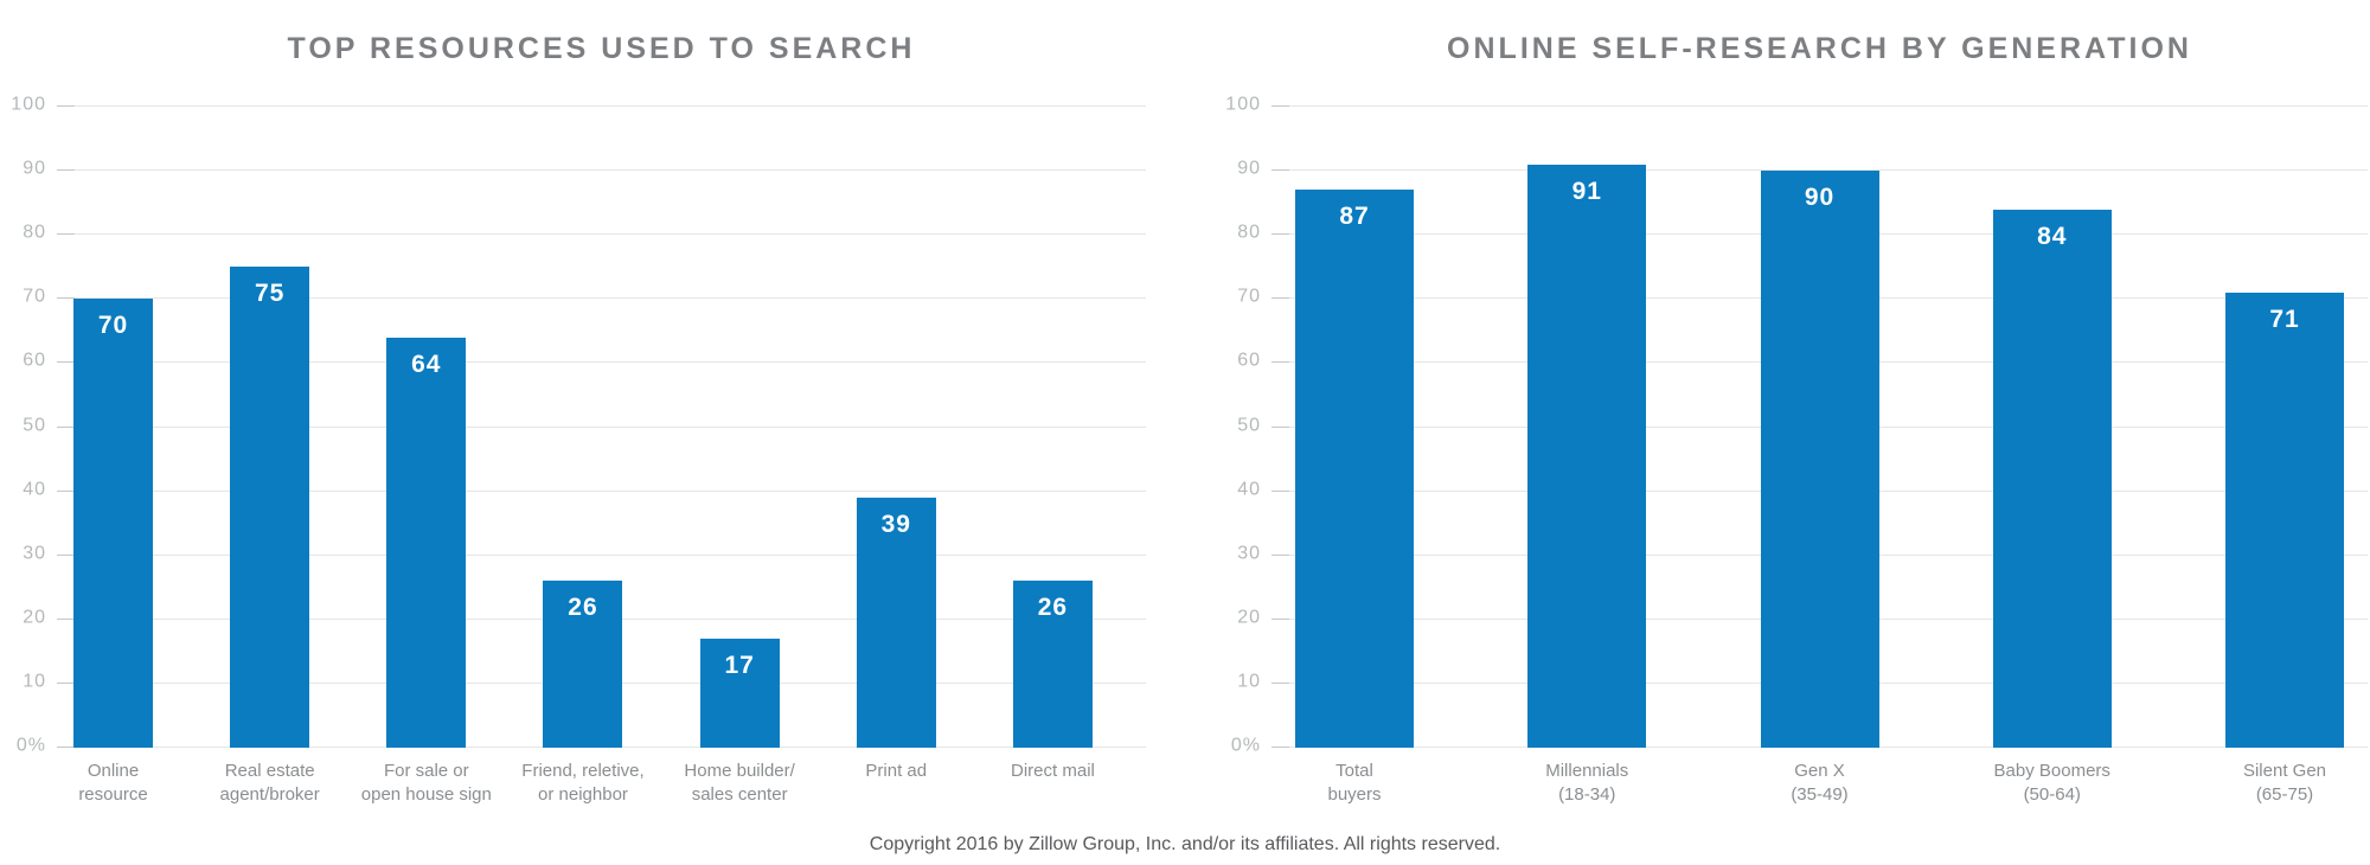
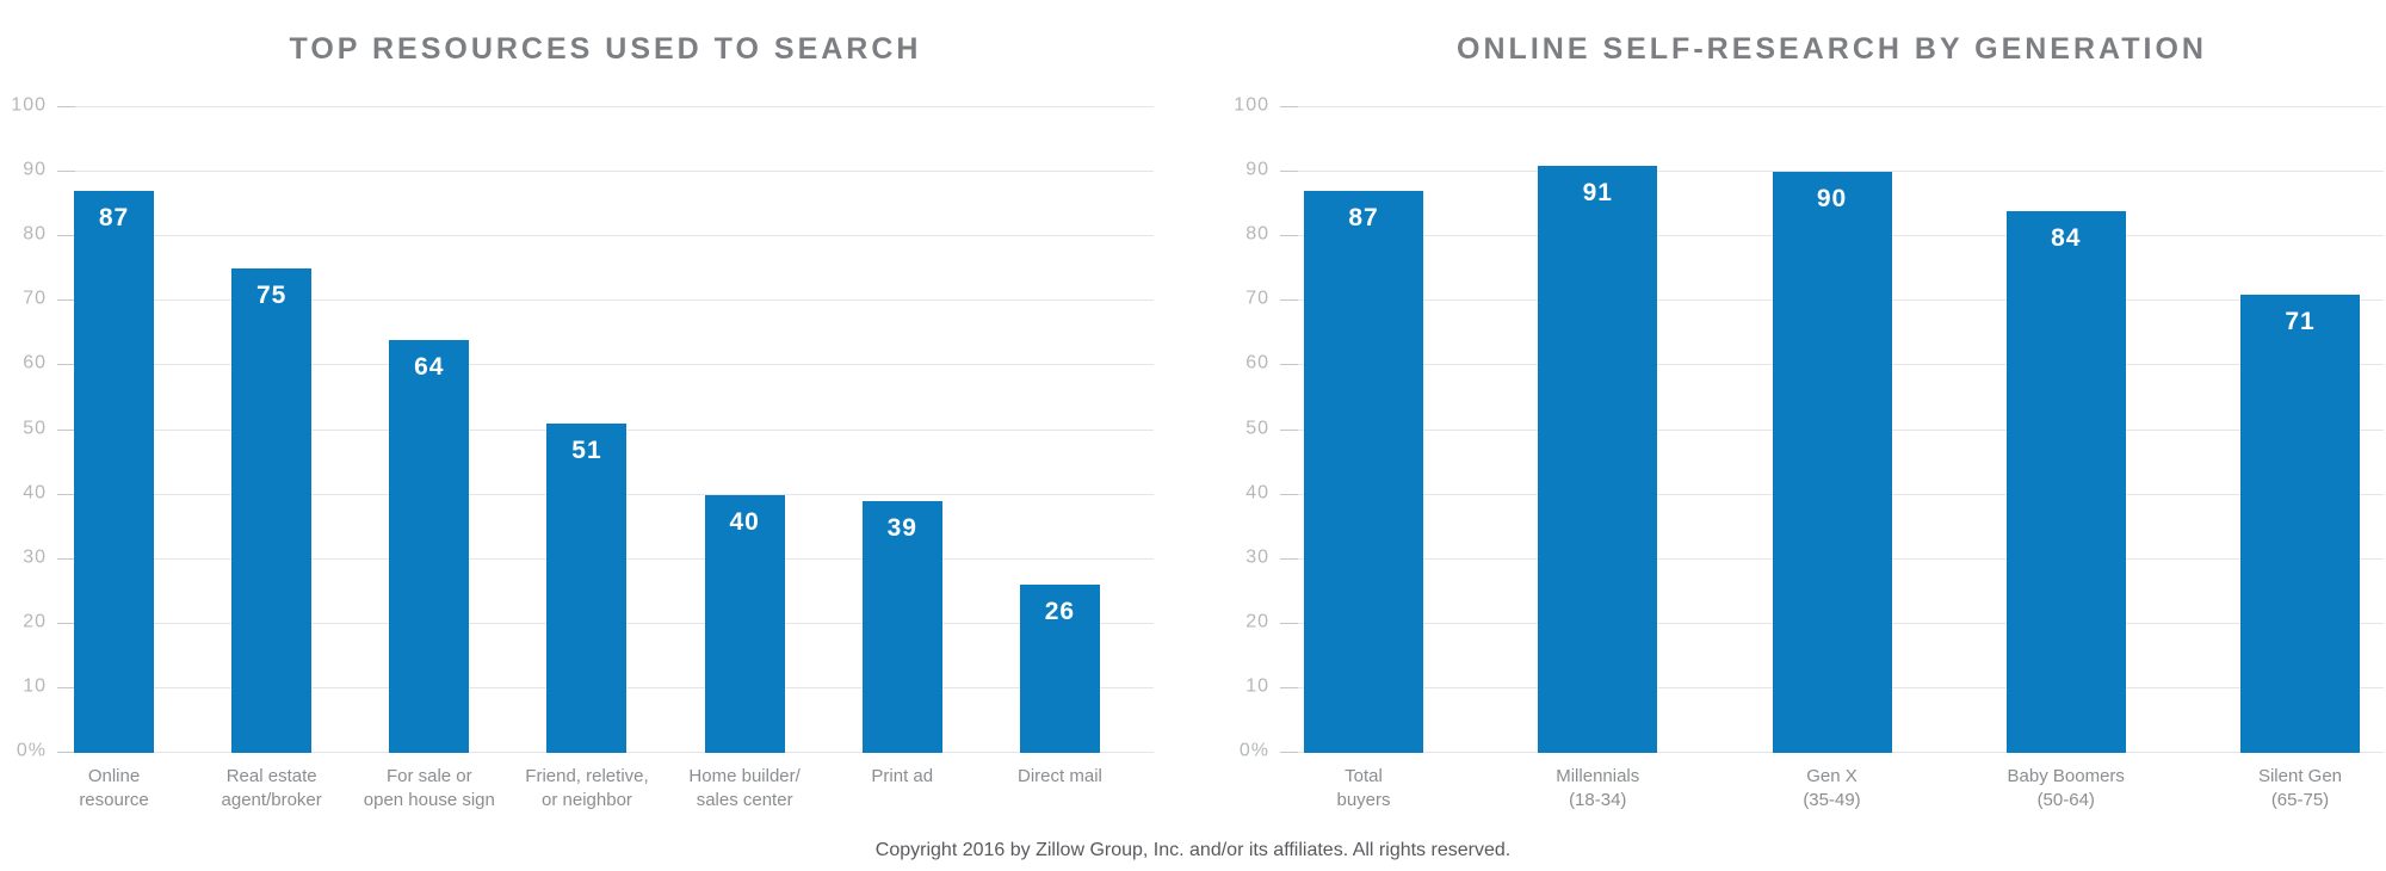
TOP RESOURCES USED TO SEARCH/Online resource: 70 -> 87
TOP RESOURCES USED TO SEARCH/Friend, reletive, or neighbor: 26 -> 51
TOP RESOURCES USED TO SEARCH/Home builder/ sales center: 17 -> 40
